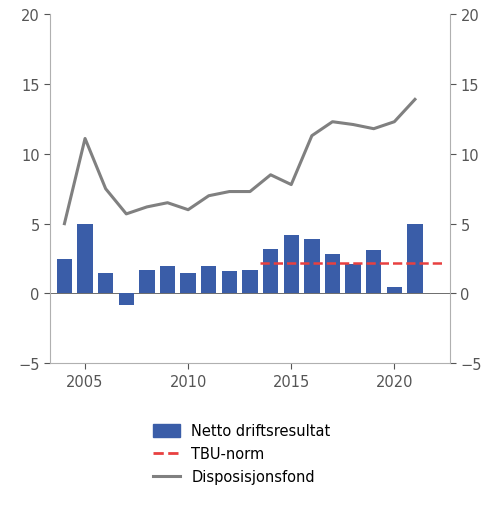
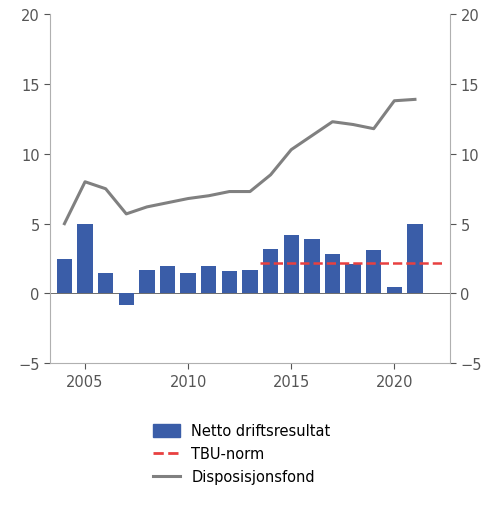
Disposisjonsfond/2005: 11.1 -> 8.0
Disposisjonsfond/2010: 6.0 -> 6.8
Disposisjonsfond/2015: 7.8 -> 10.3
Disposisjonsfond/2020: 12.3 -> 13.8
